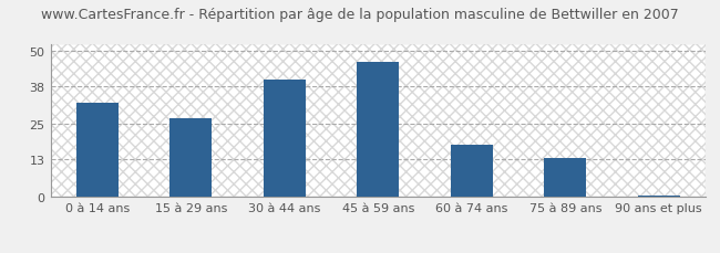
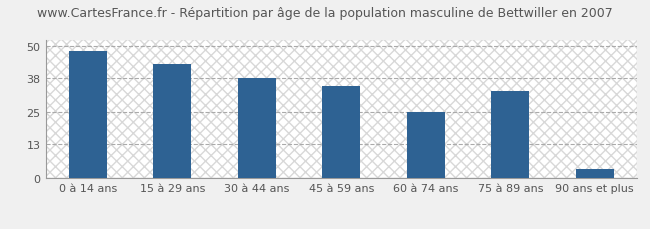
0 à 14 ans: 32.0 -> 48.0
15 à 29 ans: 27.0 -> 43.0
30 à 44 ans: 40.0 -> 38.0
45 à 59 ans: 46.0 -> 35.0
60 à 74 ans: 18.0 -> 25.0
75 à 89 ans: 13.5 -> 33.0
90 ans et plus: 0.5 -> 3.5
